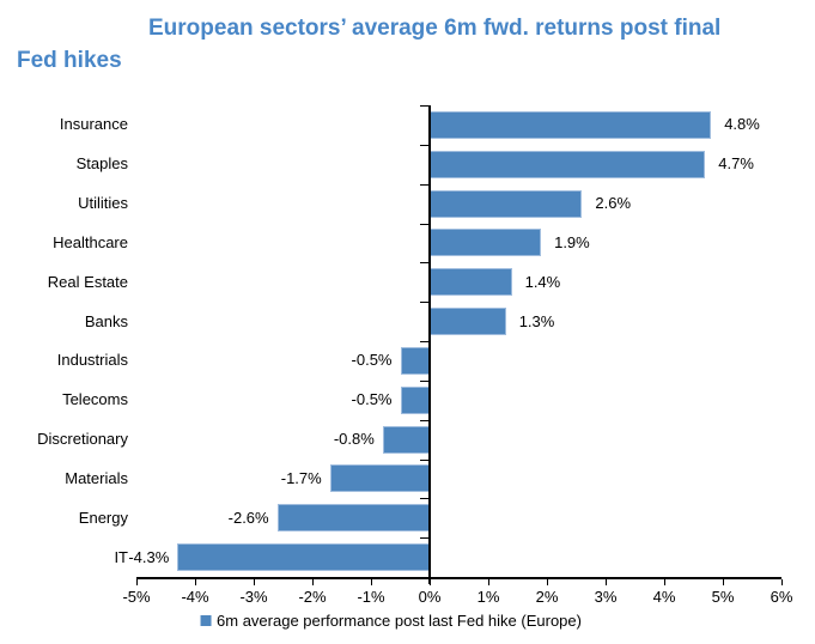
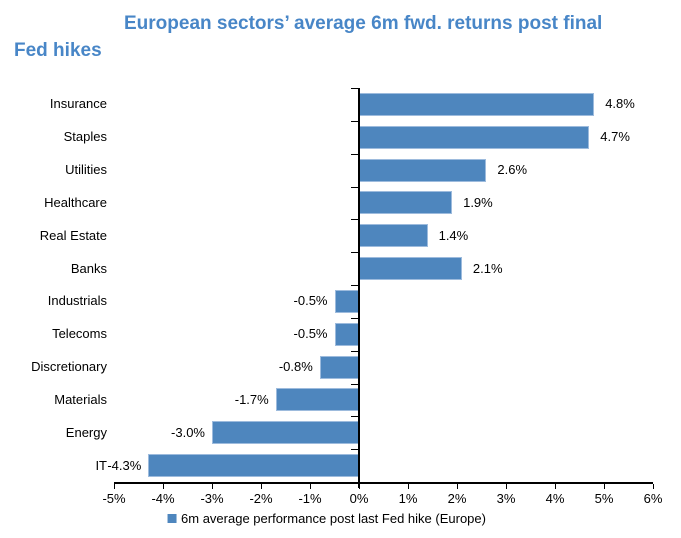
Banks: 1.3% -> 2.1%
Energy: -2.6% -> -3.0%
